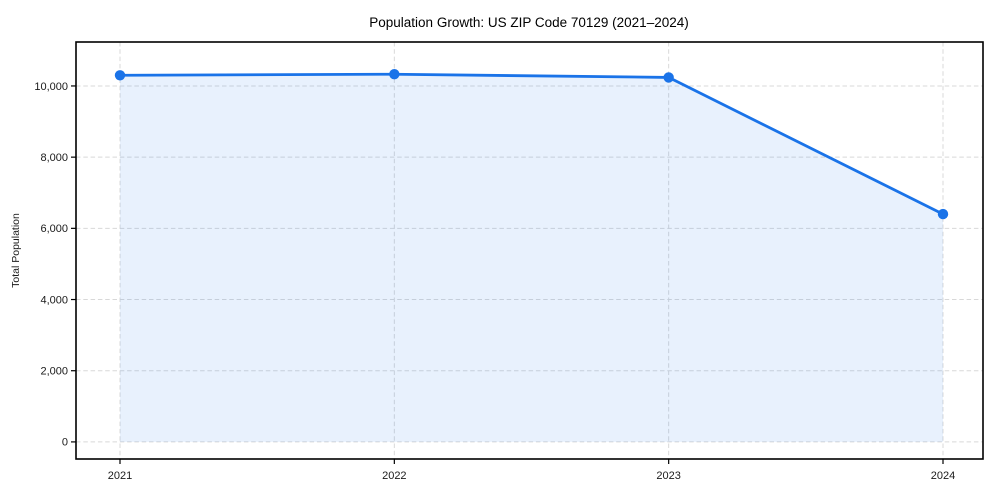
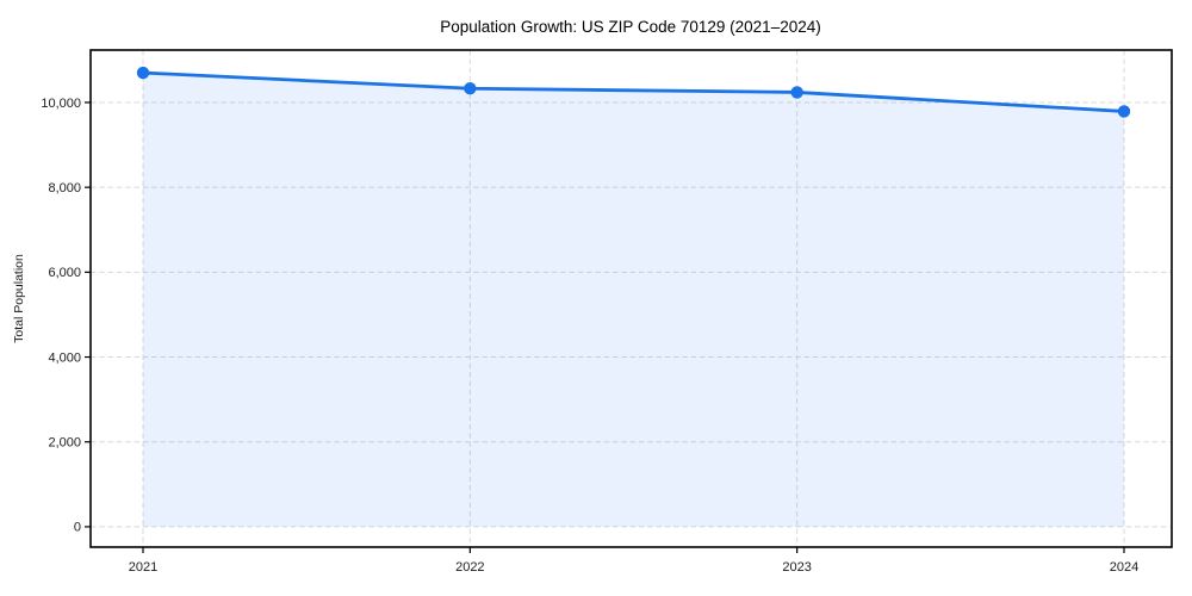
2021: 10300 -> 10700
2024: 6400 -> 9800
